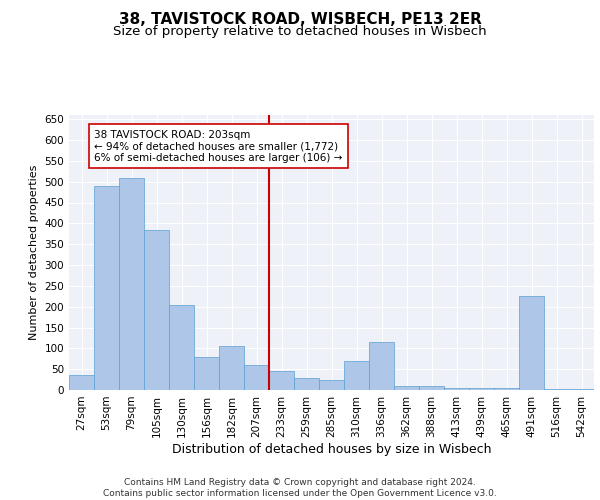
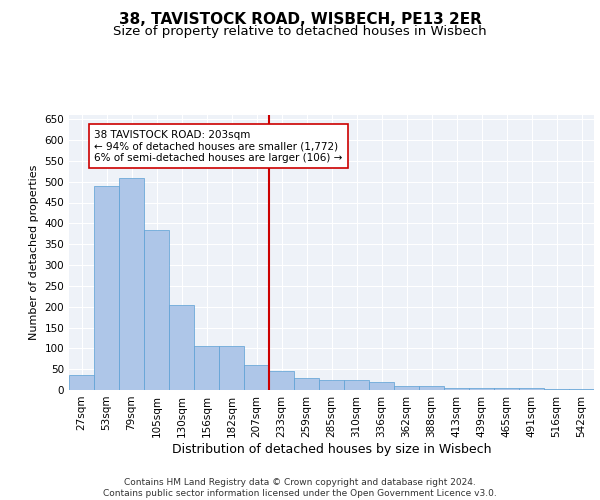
156sqm: 80 -> 105
310sqm: 70 -> 25
336sqm: 115 -> 20
491sqm: 225 -> 5
